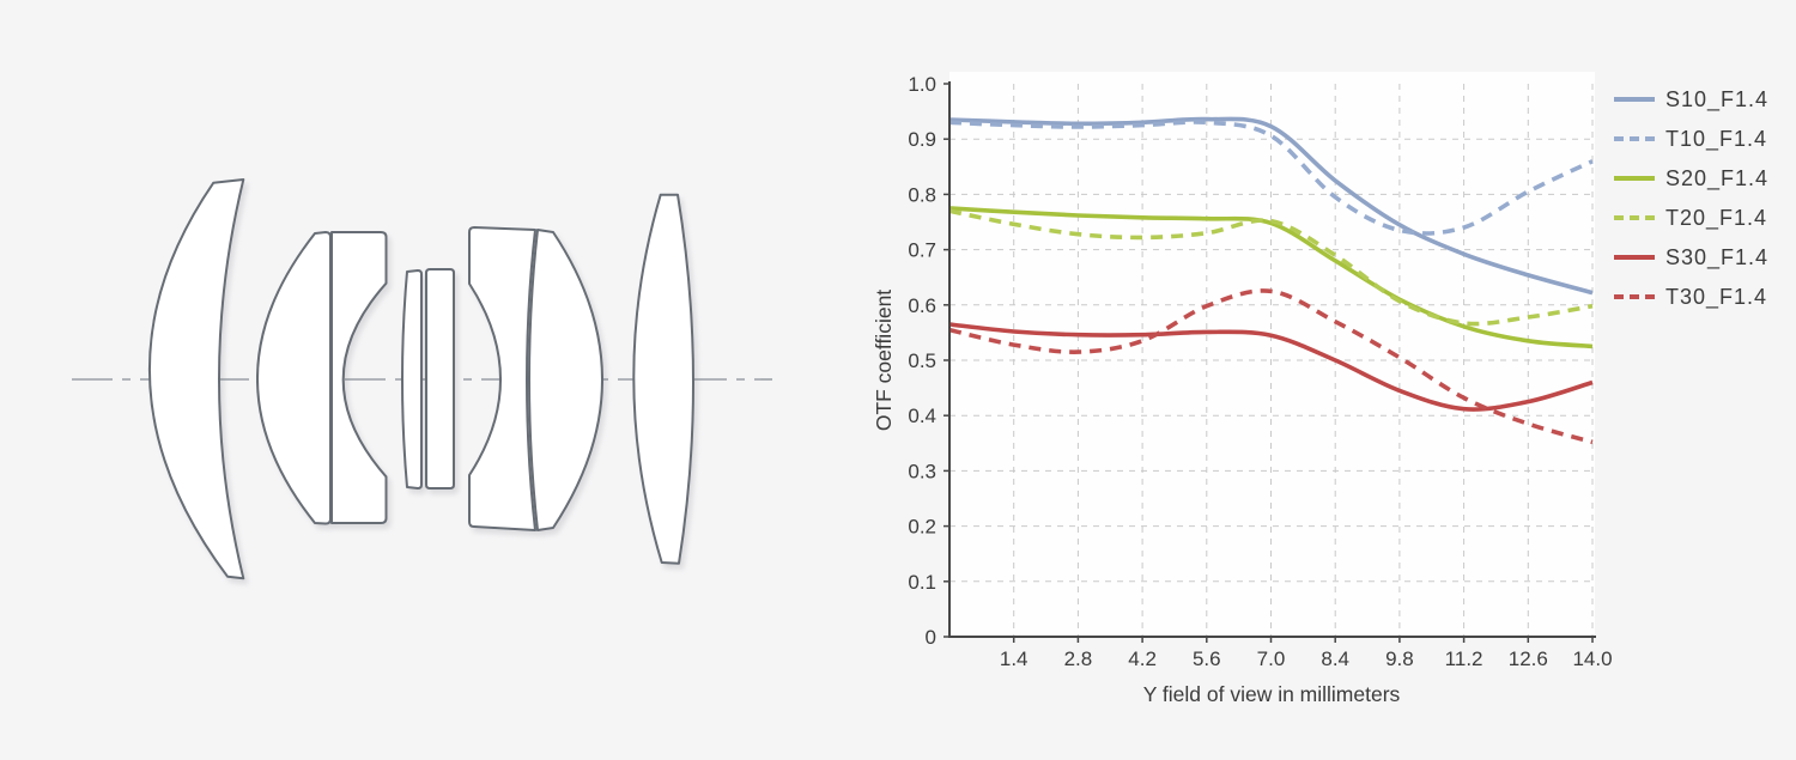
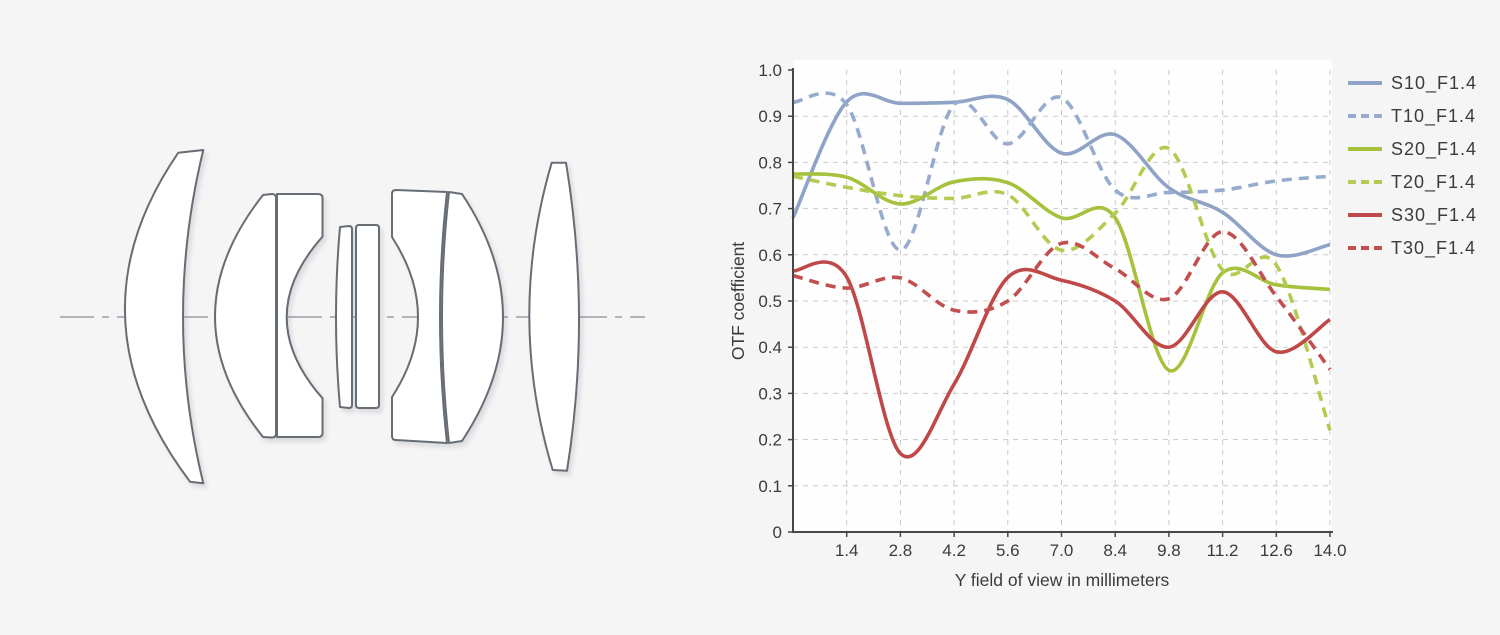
S10_F1.4/0: 0.94 -> 0.68
T10_F1.4/2.8: 0.92 -> 0.61
S20_F1.4/2.8: 0.76 -> 0.71
S30_F1.4/2.8: 0.55 -> 0.17
T30_F1.4/2.8: 0.52 -> 0.55
S30_F1.4/4.2: 0.55 -> 0.32
T30_F1.4/4.2: 0.54 -> 0.48
T10_F1.4/5.6: 0.93 -> 0.84
T30_F1.4/5.6: 0.60 -> 0.50
S10_F1.4/7.0: 0.92 -> 0.82
T10_F1.4/7.0: 0.91 -> 0.94
S20_F1.4/7.0: 0.75 -> 0.68
T20_F1.4/7.0: 0.75 -> 0.61
S10_F1.4/8.4: 0.82 -> 0.86
T10_F1.4/8.4: 0.80 -> 0.74
S20_F1.4/9.8: 0.61 -> 0.35
T20_F1.4/9.8: 0.61 -> 0.83
S30_F1.4/9.8: 0.45 -> 0.40
S30_F1.4/11.2: 0.41 -> 0.52
T30_F1.4/11.2: 0.43 -> 0.65
S10_F1.4/12.6: 0.65 -> 0.60
T10_F1.4/12.6: 0.81 -> 0.76
S30_F1.4/12.6: 0.42 -> 0.39
T30_F1.4/12.6: 0.39 -> 0.51
T10_F1.4/14.0: 0.86 -> 0.77
T20_F1.4/14.0: 0.60 -> 0.22
